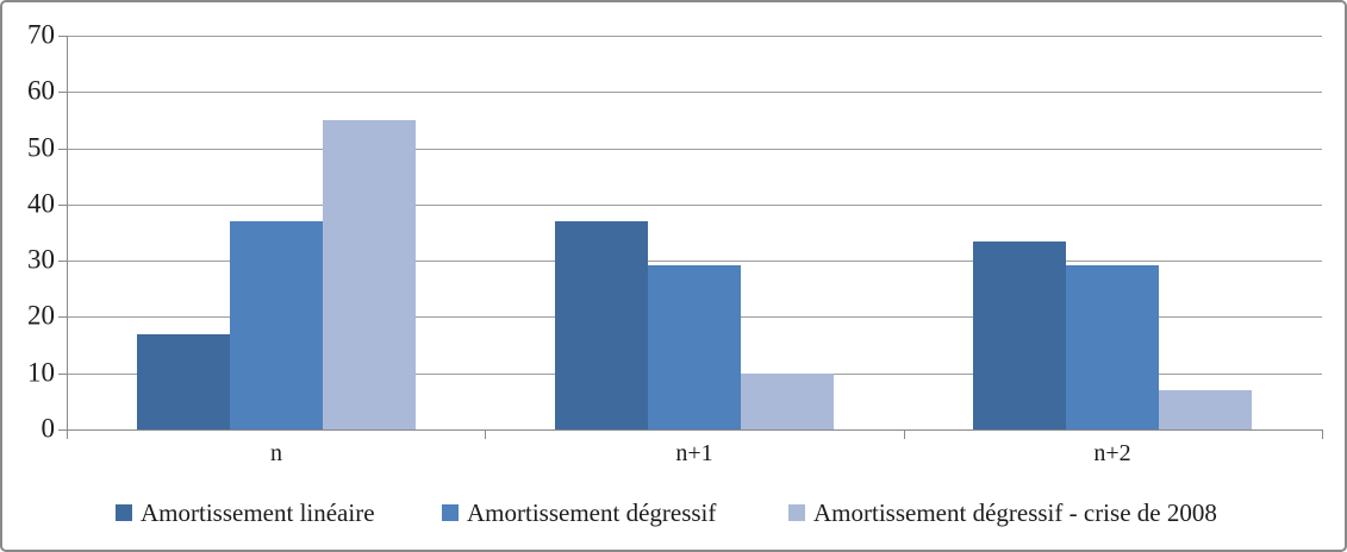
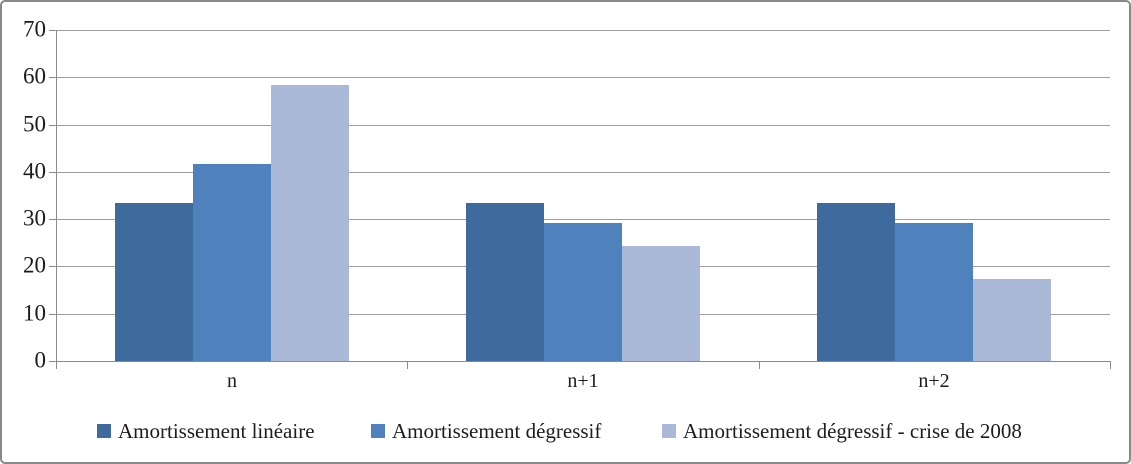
Amortissement linéaire/n: 17 -> 33
Amortissement dégressif/n: 37 -> 42
Amortissement dégressif - crise de 2008/n: 55 -> 58
Amortissement linéaire/n+1: 37 -> 33
Amortissement dégressif - crise de 2008/n+1: 10 -> 24
Amortissement dégressif - crise de 2008/n+2: 7 -> 17
